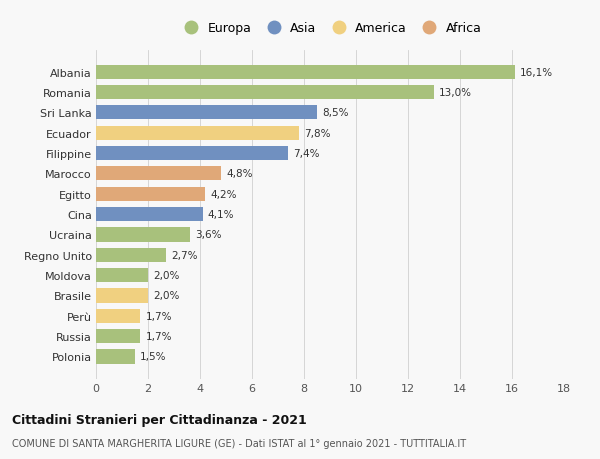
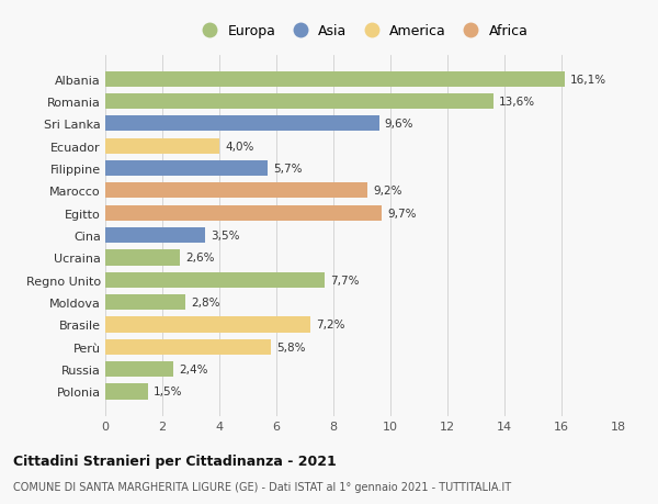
Romania: 13,0% -> 13,6%
Sri Lanka: 8,5% -> 9,6%
Ecuador: 7,8% -> 4,0%
Filippine: 7,4% -> 5,7%
Marocco: 4,8% -> 9,2%
Egitto: 4,2% -> 9,7%
Cina: 4,1% -> 3,5%
Ucraina: 3,6% -> 2,6%
Regno Unito: 2,7% -> 7,7%
Moldova: 2,0% -> 2,8%
Brasile: 2,0% -> 7,2%
Perù: 1,7% -> 5,8%
Russia: 1,7% -> 2,4%
